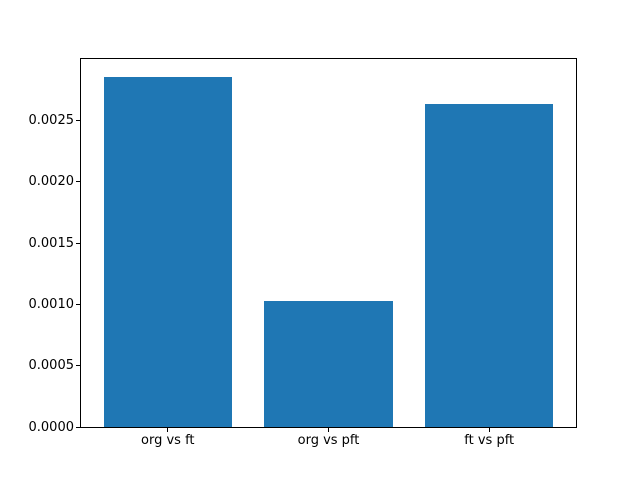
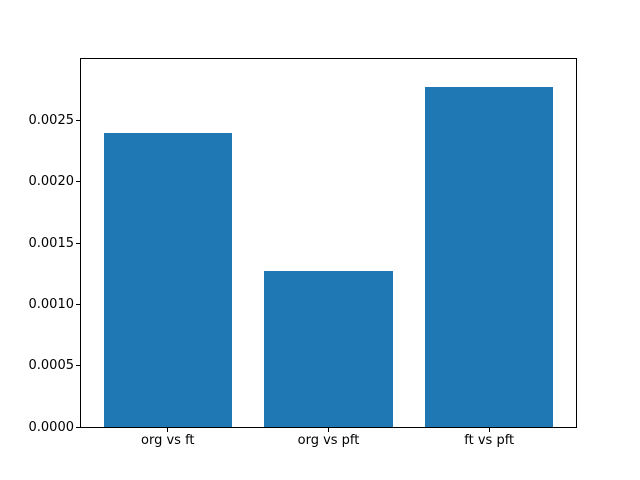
org vs ft: 0.00285 -> 0.00240
org vs pft: 0.00103 -> 0.00127
ft vs pft: 0.00263 -> 0.00277
